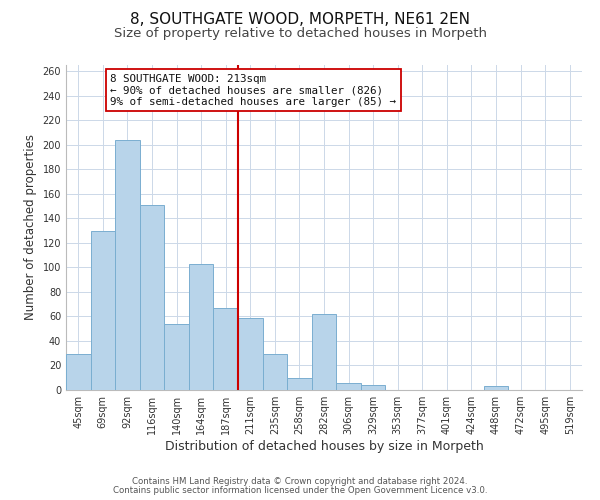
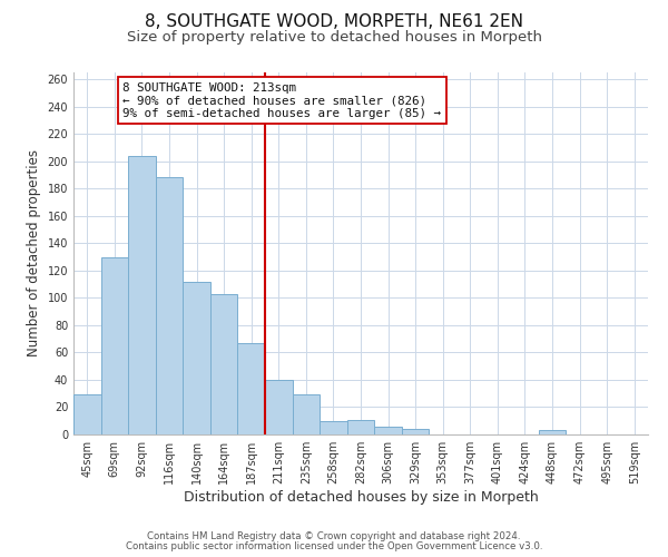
116sqm: 151 -> 188
140sqm: 54 -> 112
211sqm: 59 -> 40
282sqm: 62 -> 11
